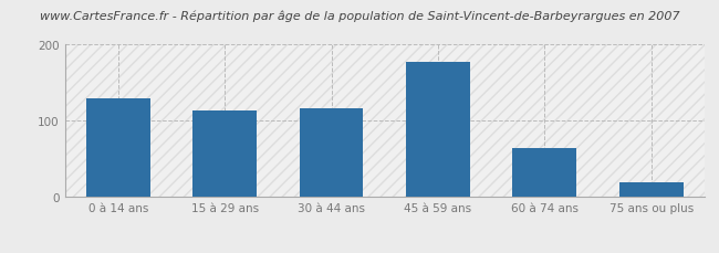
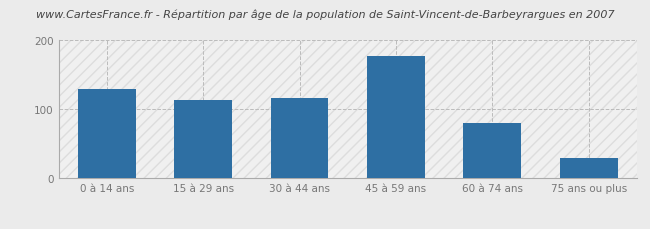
60 à 74 ans: 64 -> 80
75 ans ou plus: 20 -> 30
